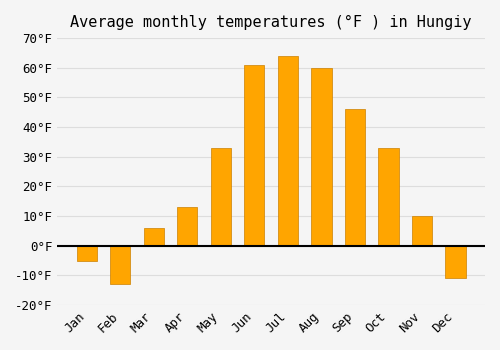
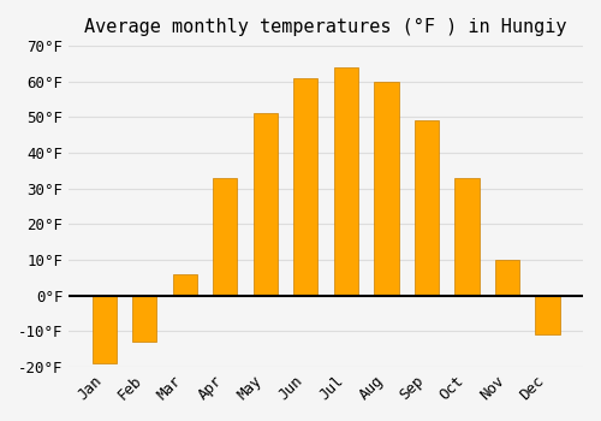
Jan: -5°F -> -19°F
Apr: 13°F -> 33°F
May: 33°F -> 51°F
Sep: 46°F -> 49°F
